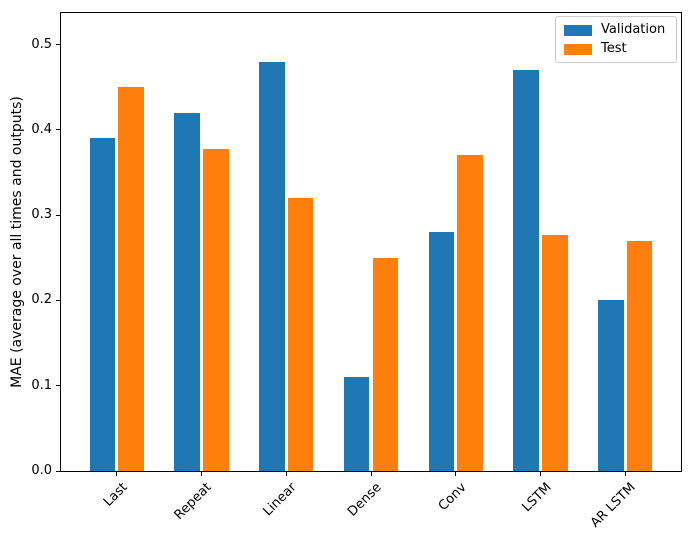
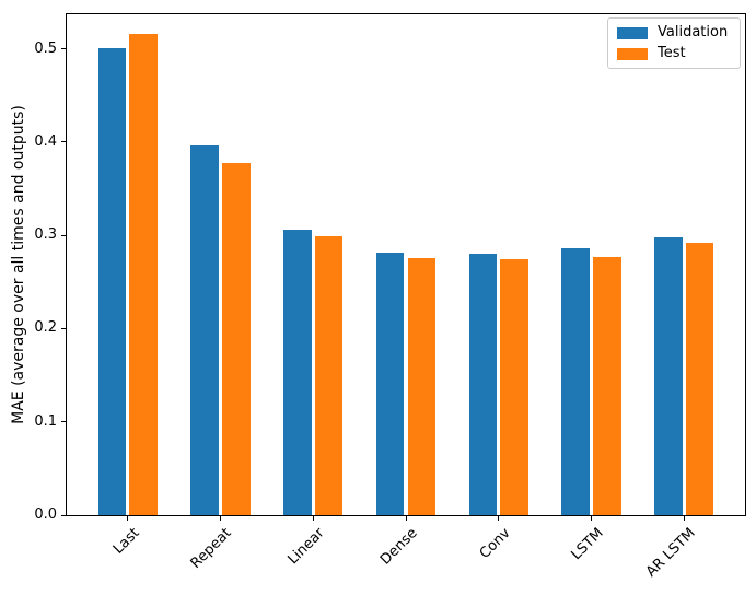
Validation/Last: 0.39 -> 0.50
Test/Last: 0.45 -> 0.52
Validation/Repeat: 0.42 -> 0.40
Validation/Linear: 0.48 -> 0.31
Test/Linear: 0.32 -> 0.30
Validation/Dense: 0.11 -> 0.28
Test/Dense: 0.25 -> 0.28
Test/Conv: 0.37 -> 0.27
Validation/LSTM: 0.47 -> 0.29
Validation/AR LSTM: 0.20 -> 0.30
Test/AR LSTM: 0.27 -> 0.29
